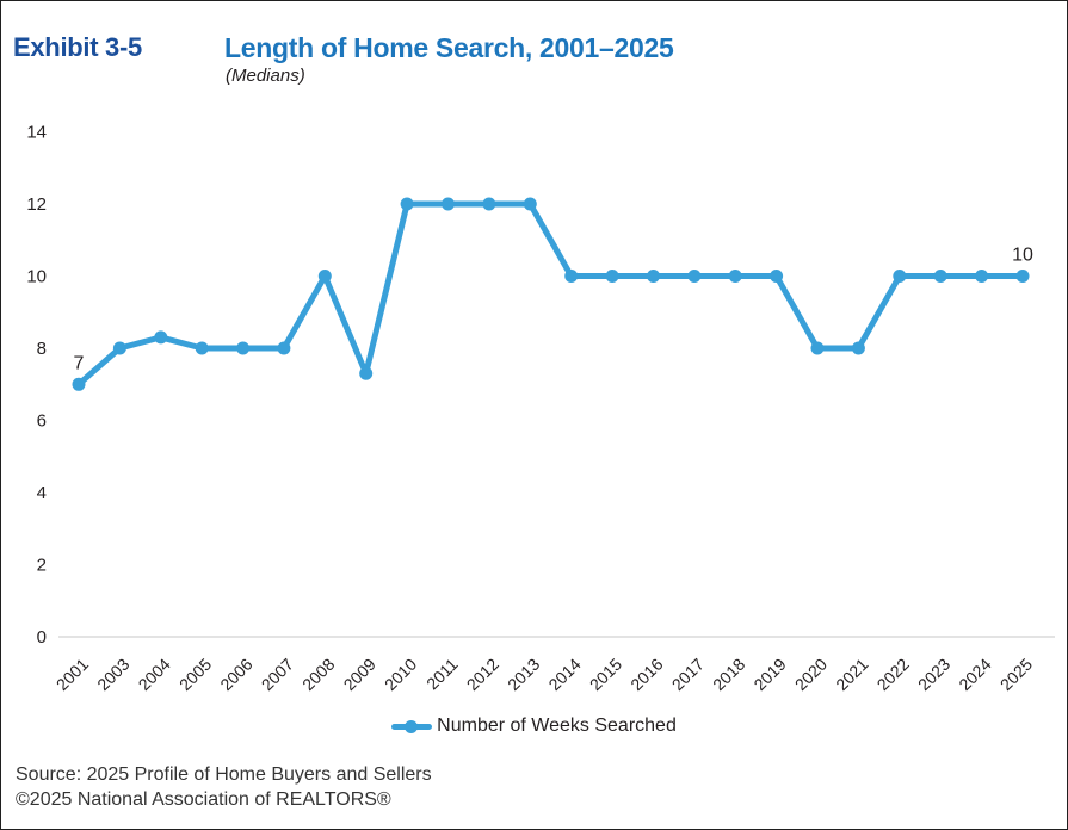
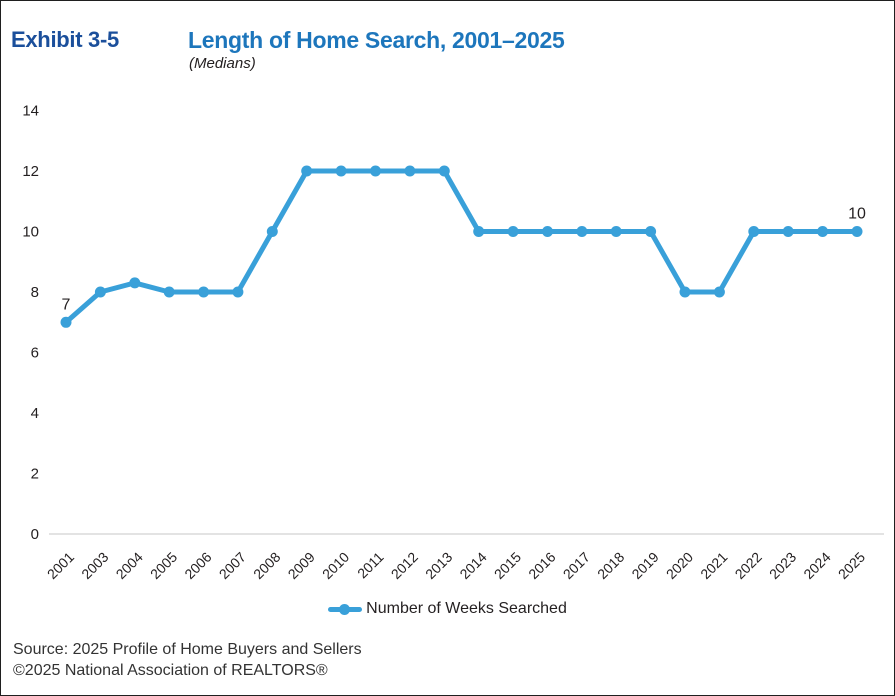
2009: 7.3 -> 12.0
